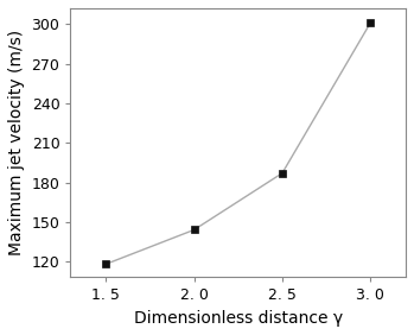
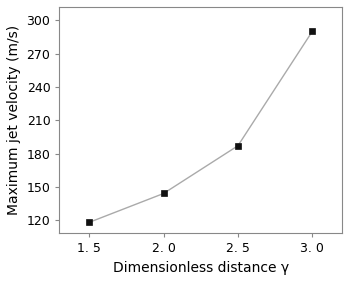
3. 0: 301 -> 290
